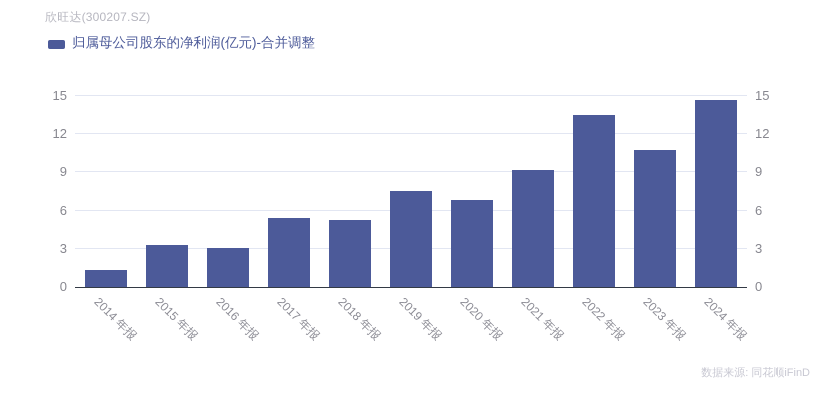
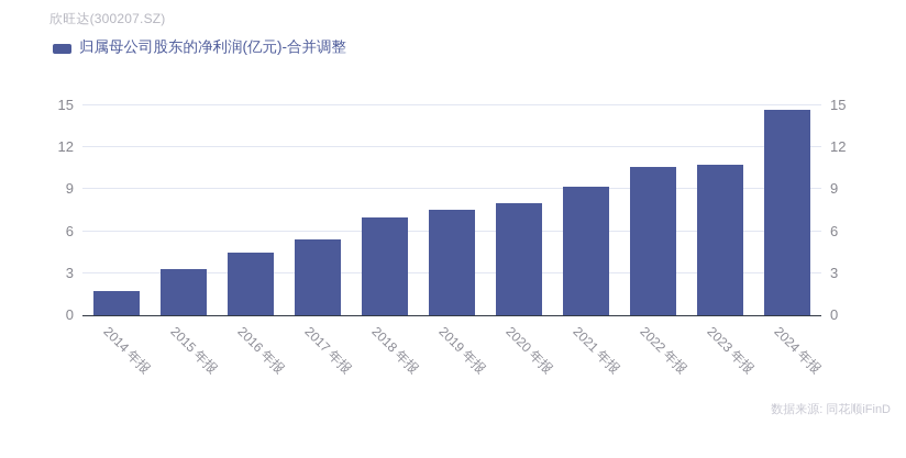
2014 年报: 1.3 -> 1.8
2016 年报: 3.1 -> 4.5
2018 年报: 5.3 -> 7.0
2020 年报: 6.8 -> 8.0
2022 年报: 13.5 -> 10.6
